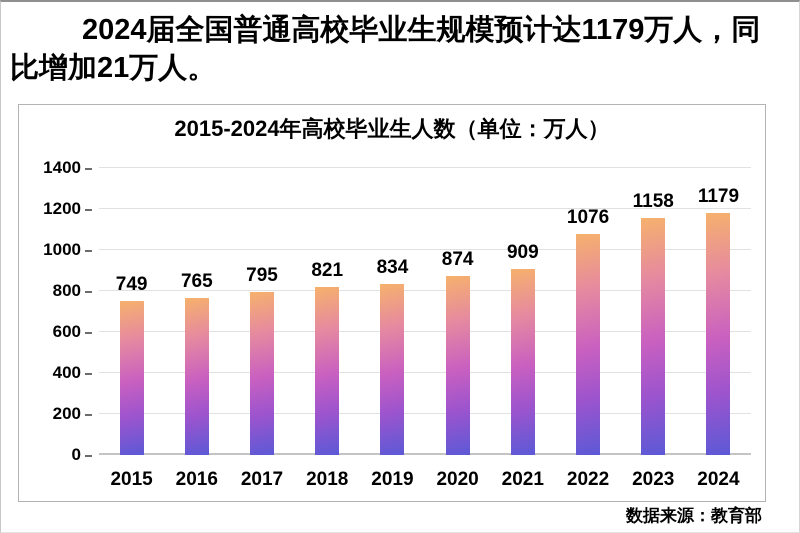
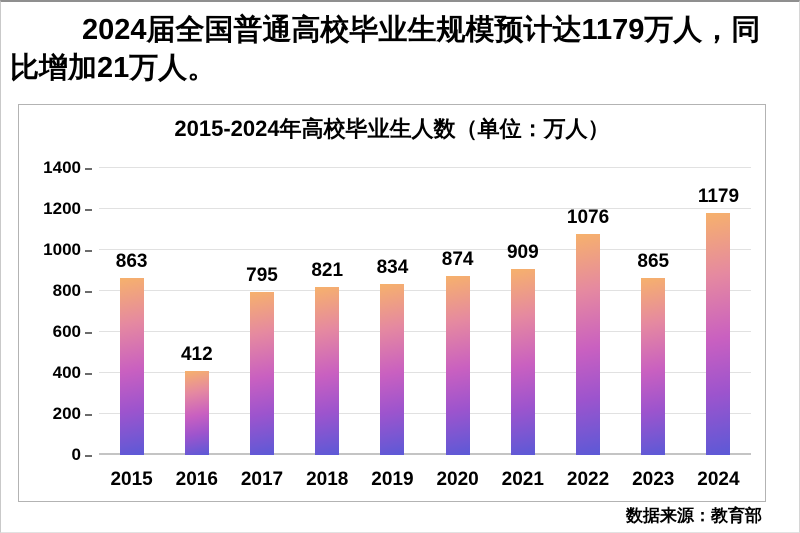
2015: 749 -> 863
2016: 765 -> 412
2023: 1158 -> 865
